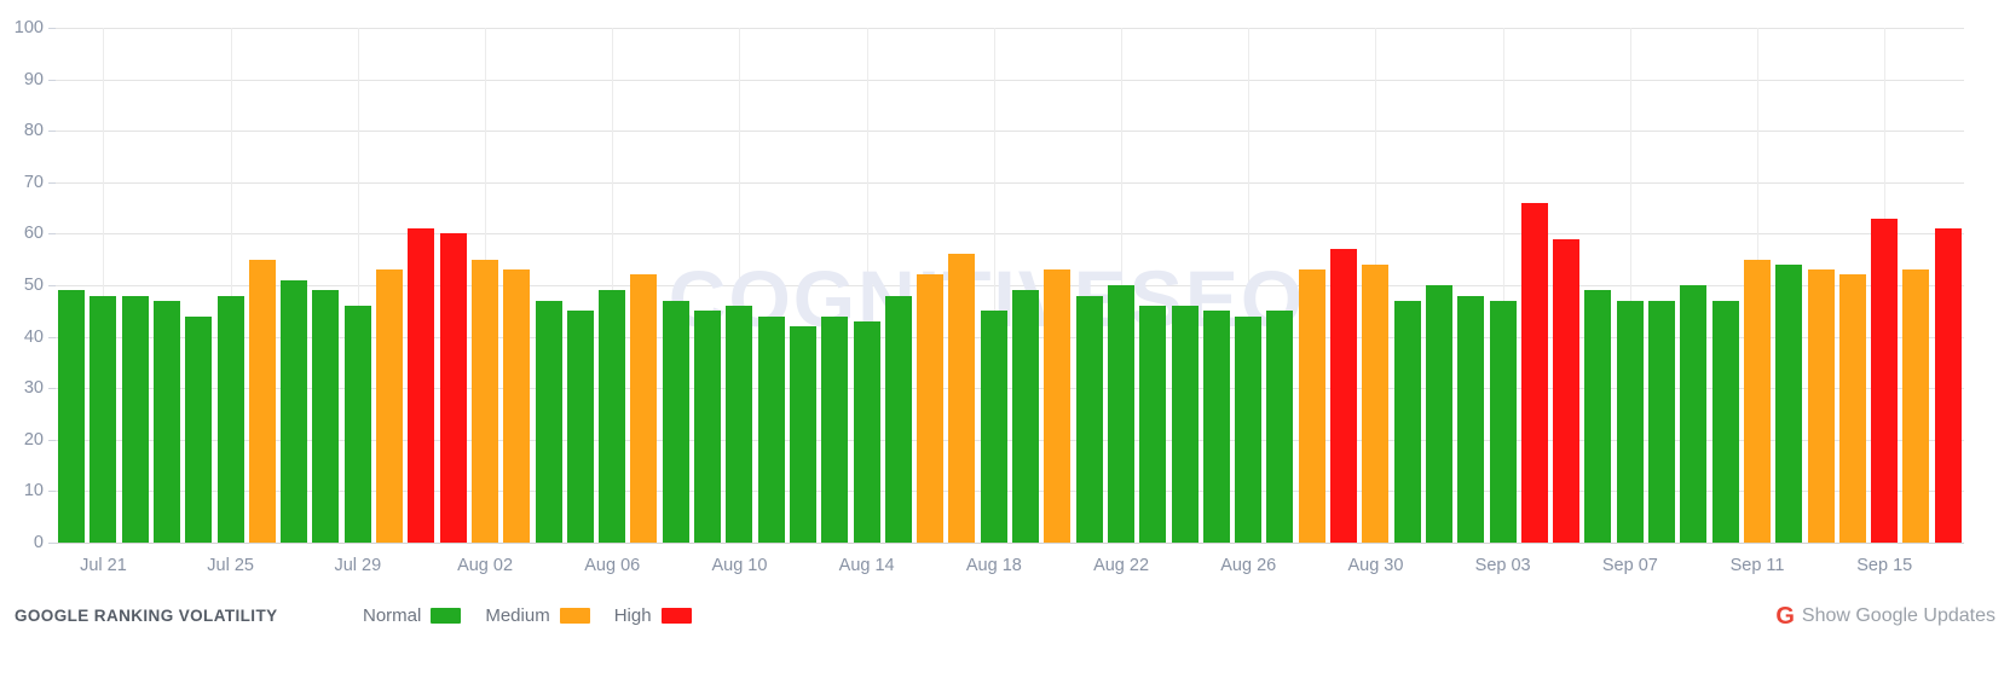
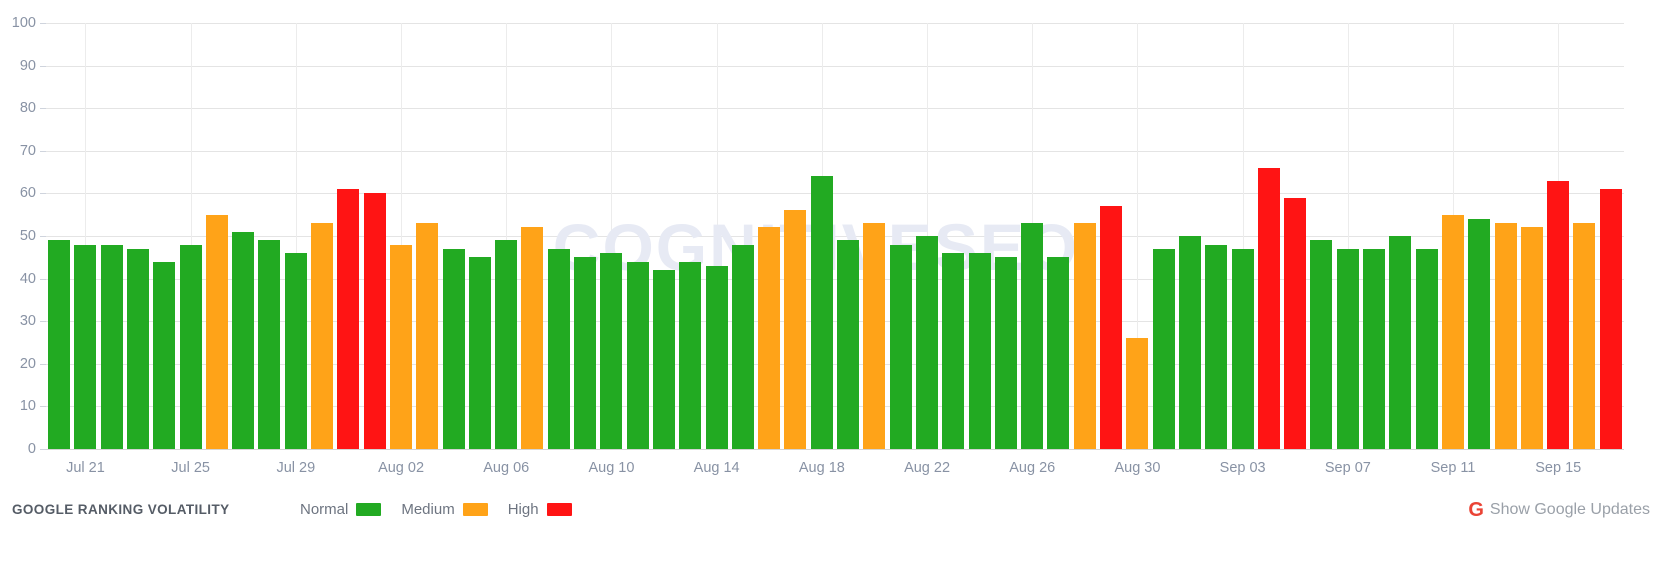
Aug 02: 55 -> 48
Aug 18: 45 -> 64
Aug 26: 44 -> 53
Aug 30: 54 -> 26
